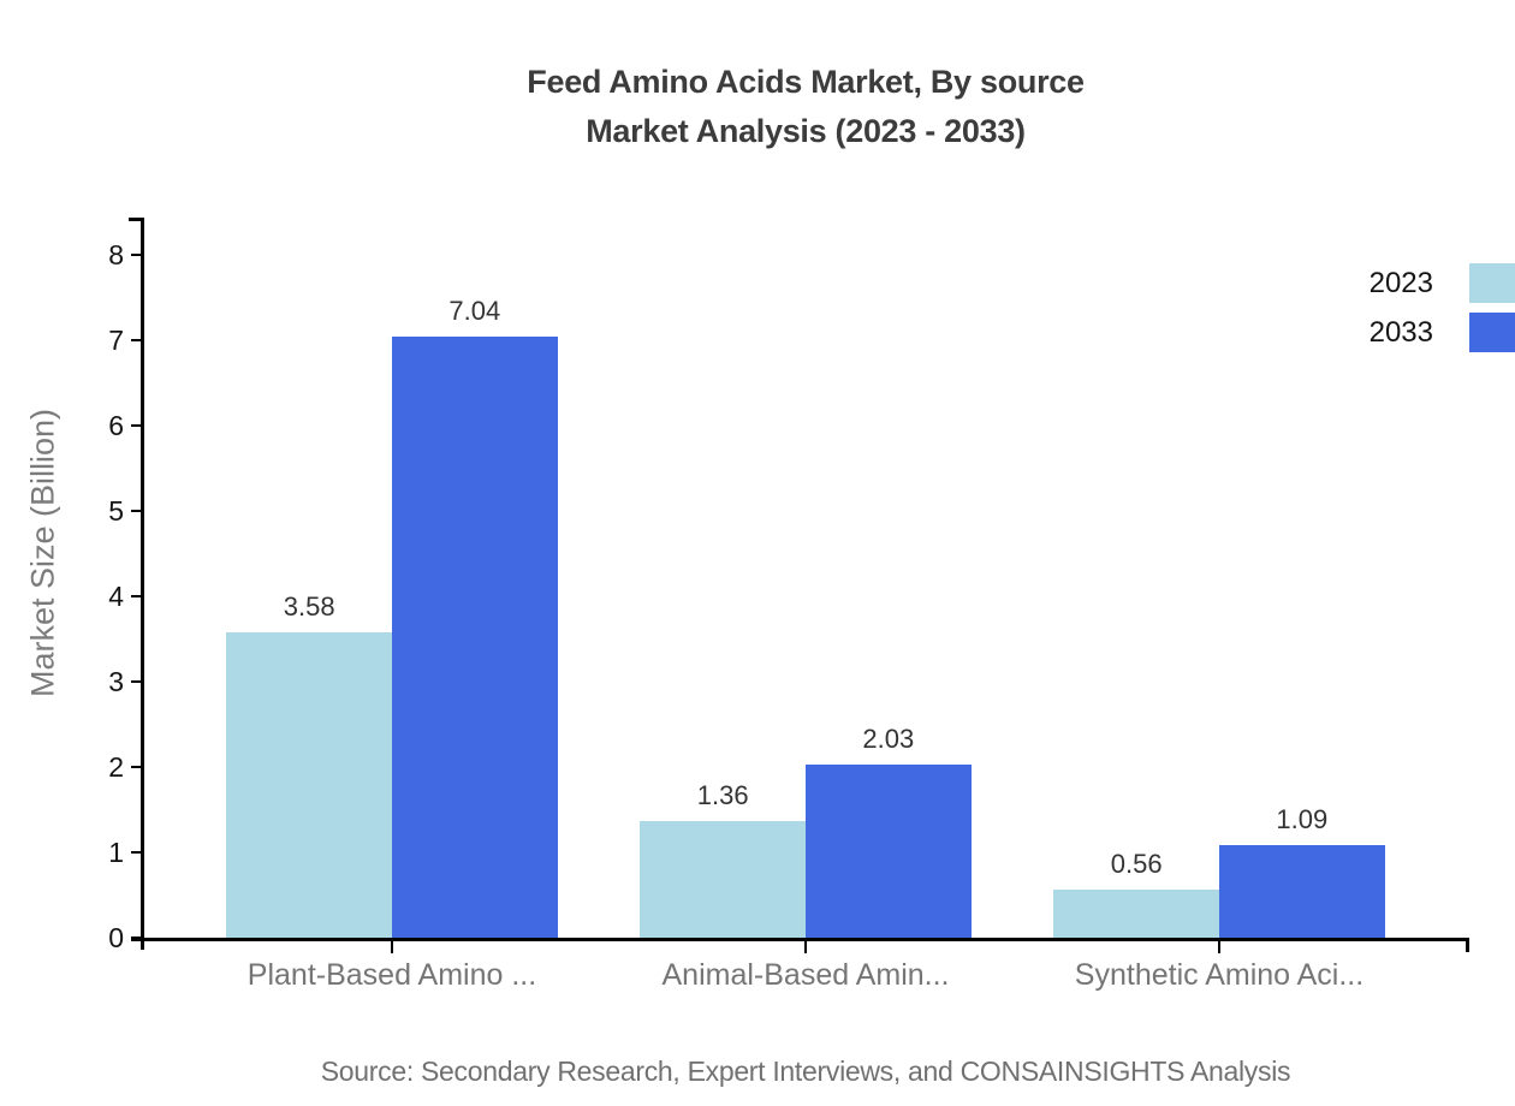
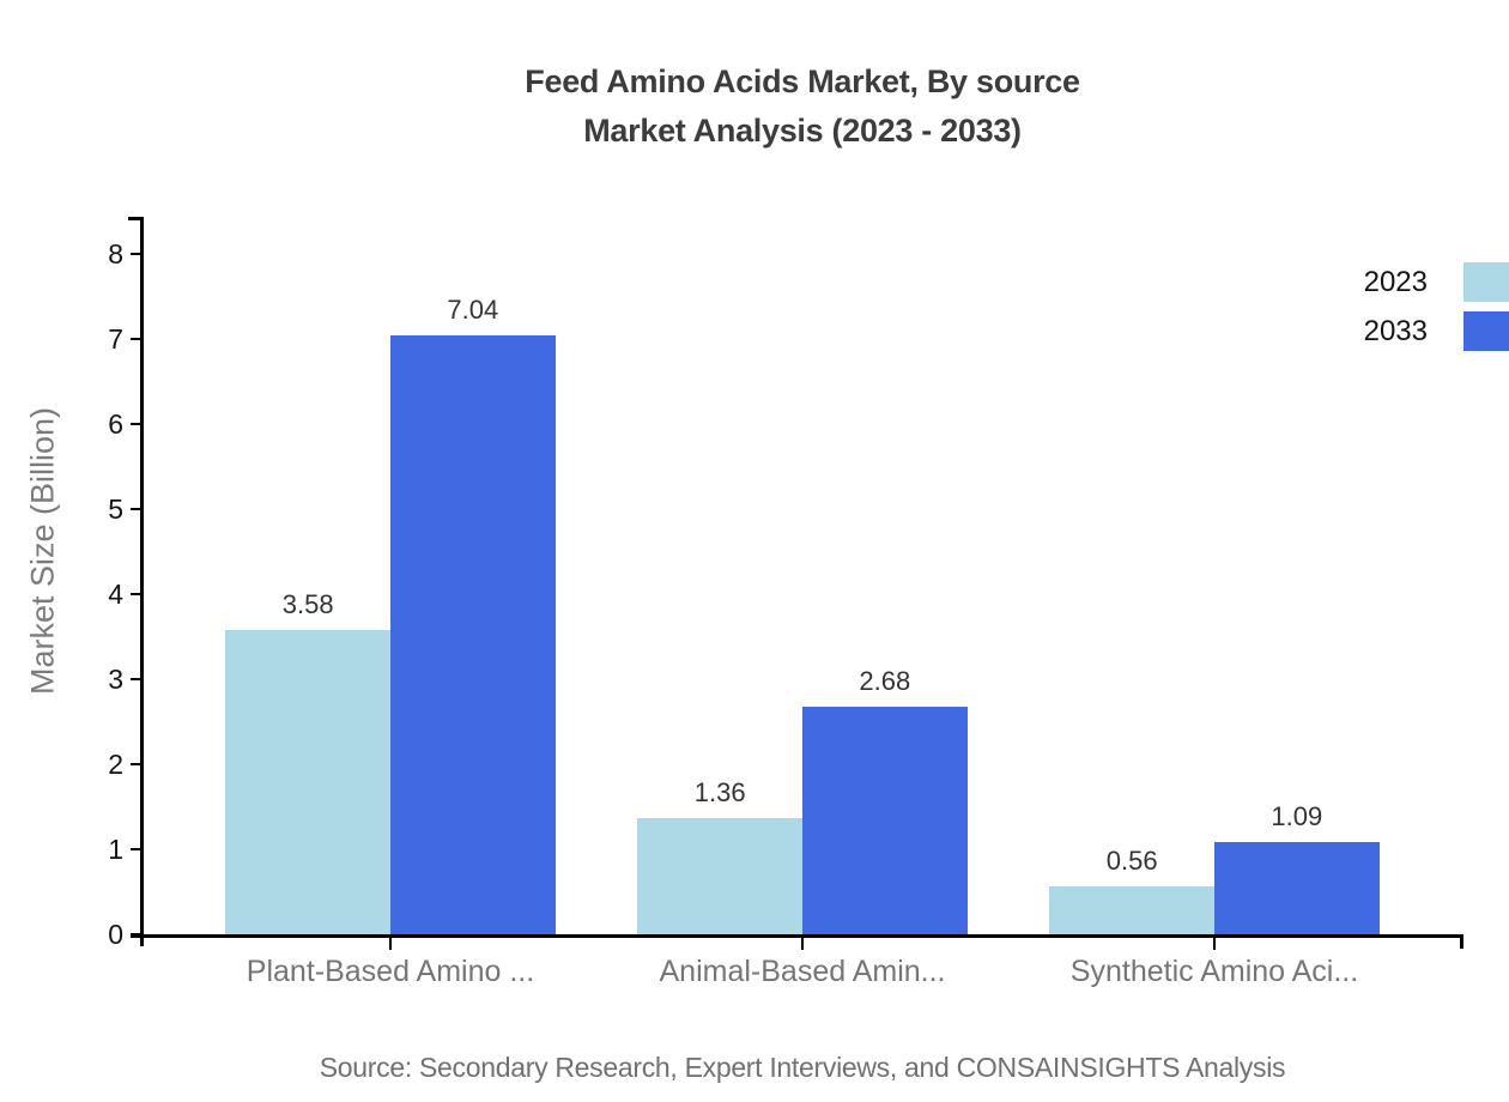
2033/Animal-Based Amin...: 2.03 -> 2.68
